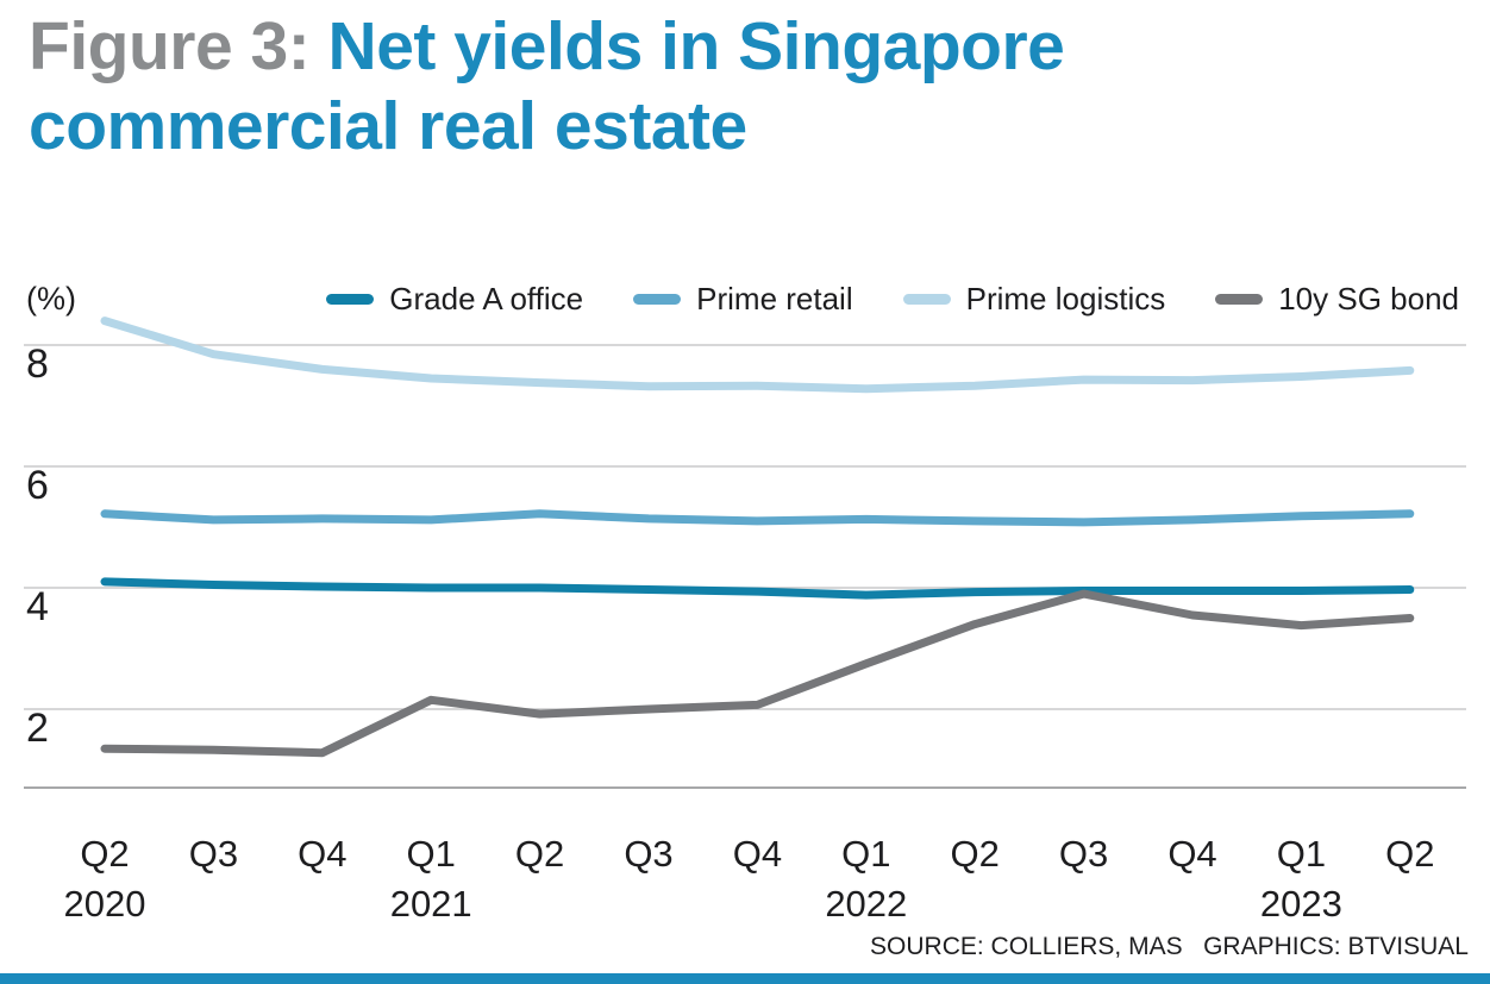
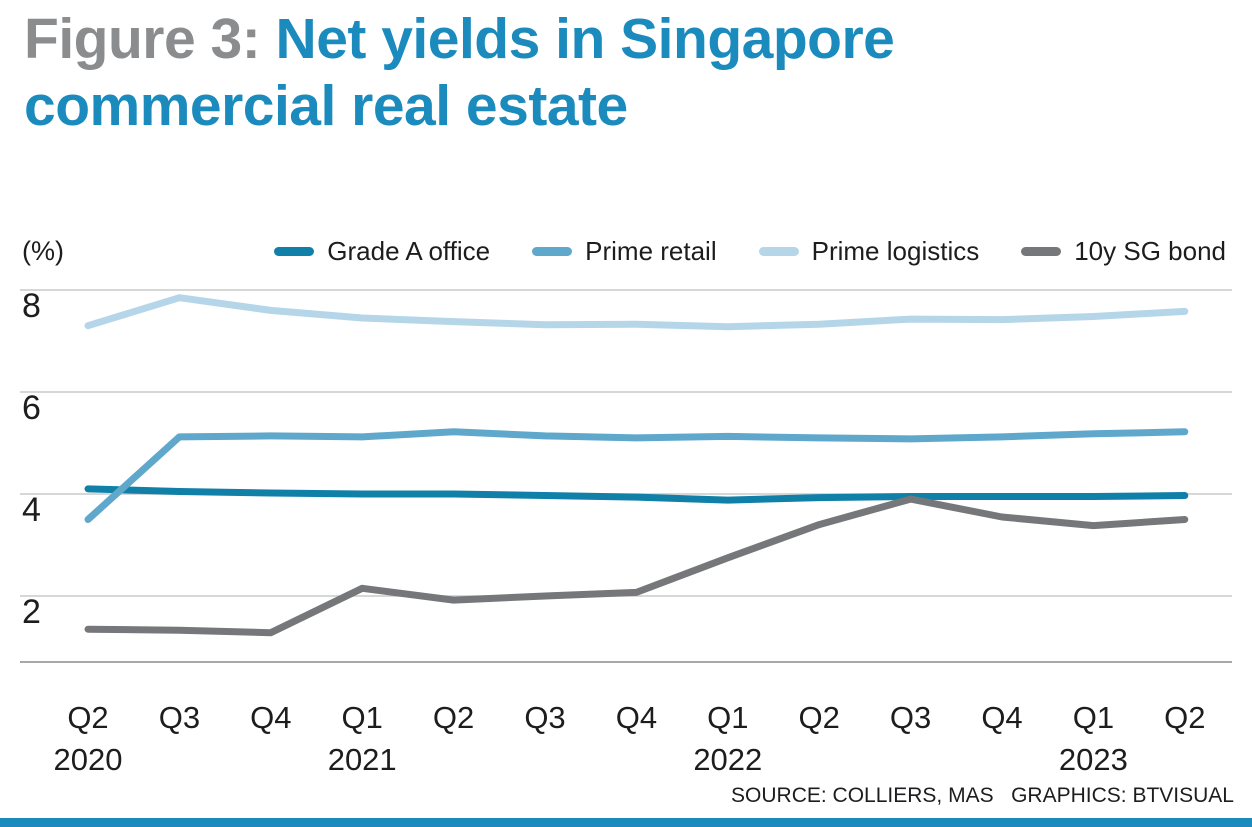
Prime retail/Q2 2020: 5.2 -> 3.5
Prime logistics/Q2 2020: 8.4 -> 7.3
